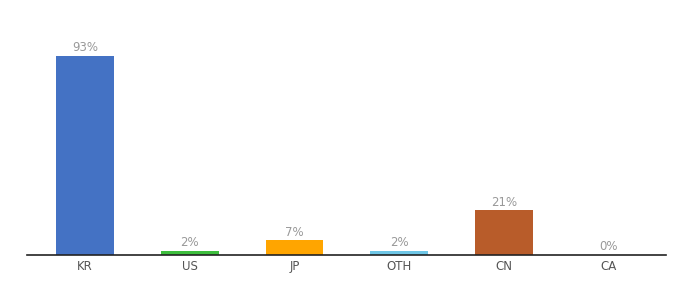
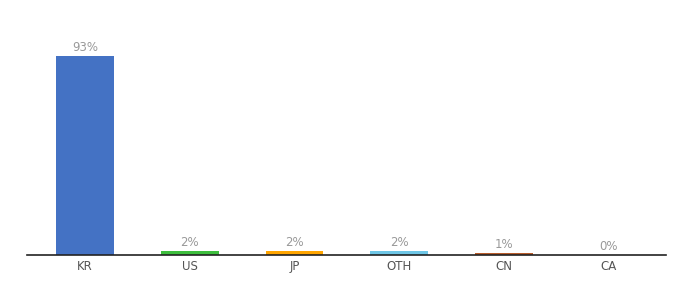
JP: 7% -> 2%
CN: 21% -> 1%
